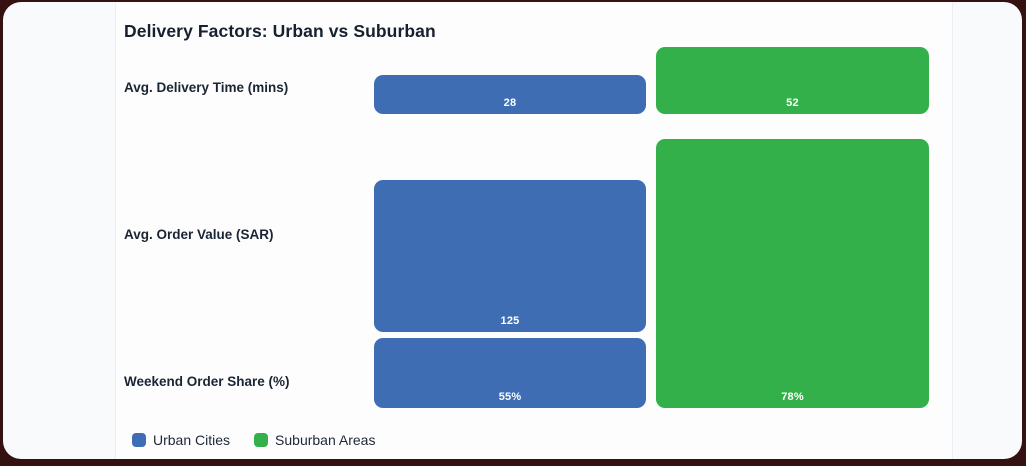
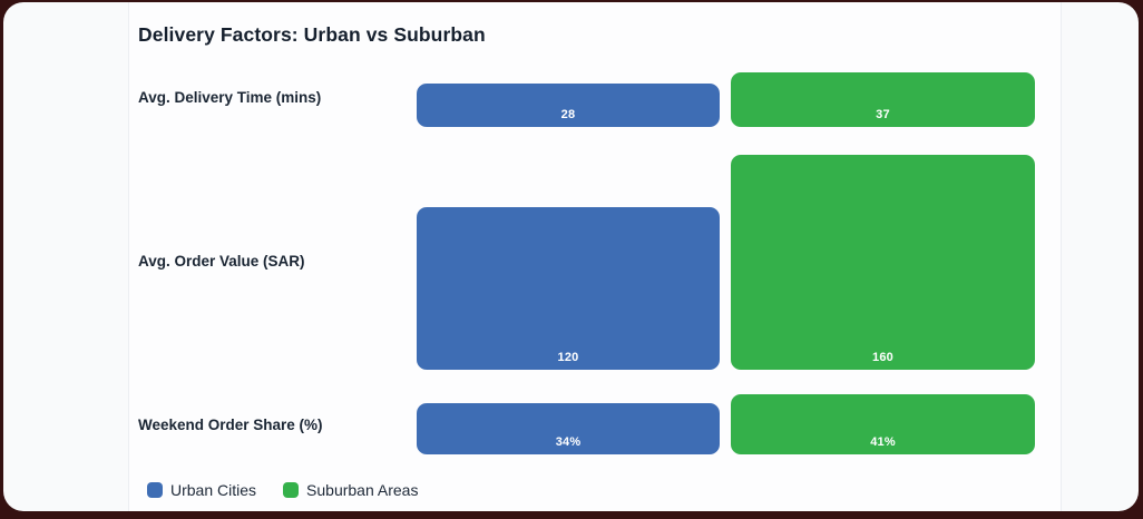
Suburban Areas/Avg. Delivery Time (mins): 52 -> 37
Urban Cities/Avg. Order Value (SAR): 125 -> 120
Urban Cities/Weekend Order Share (%): 55% -> 34%
Suburban Areas/Weekend Order Share (%): 78% -> 41%
